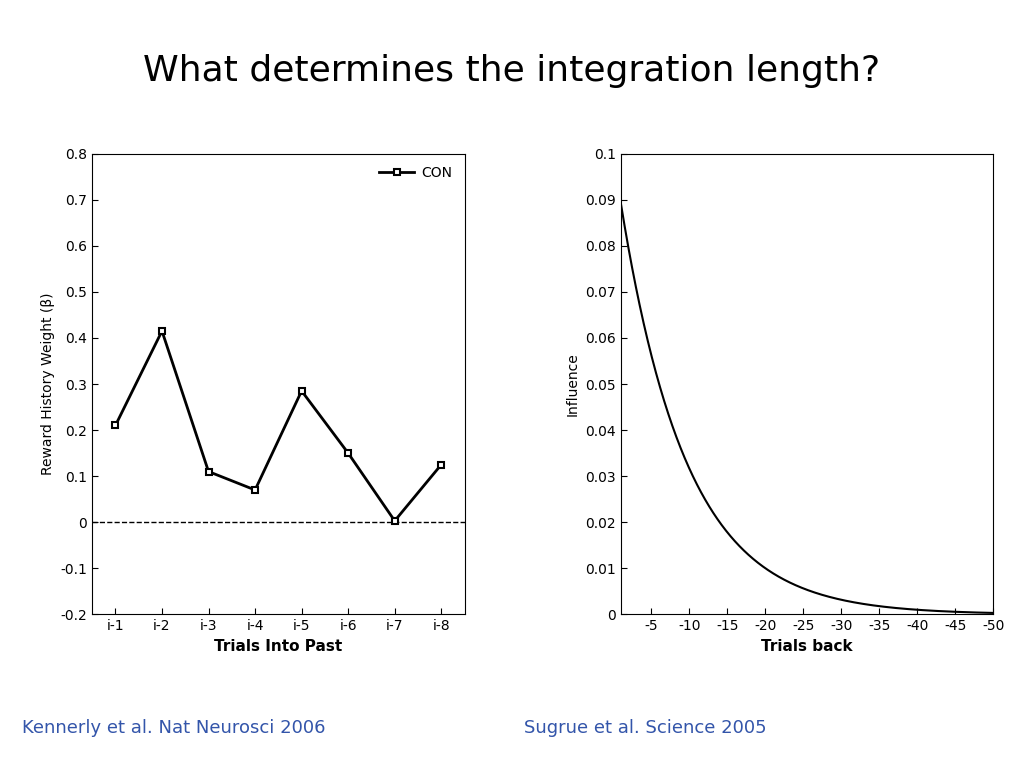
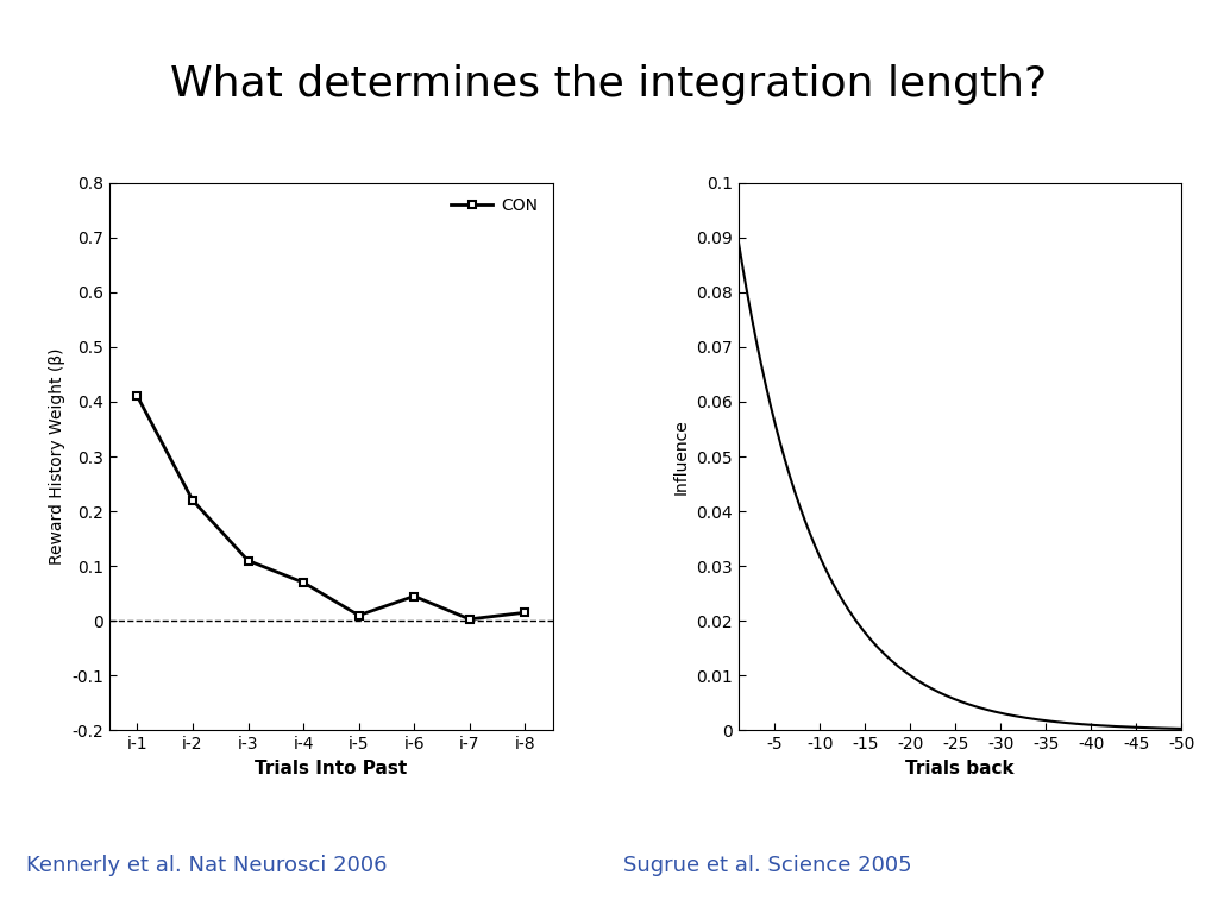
i-1: 0.210 -> 0.410
i-2: 0.415 -> 0.220
i-5: 0.285 -> 0.010
i-6: 0.150 -> 0.045
i-8: 0.125 -> 0.015
